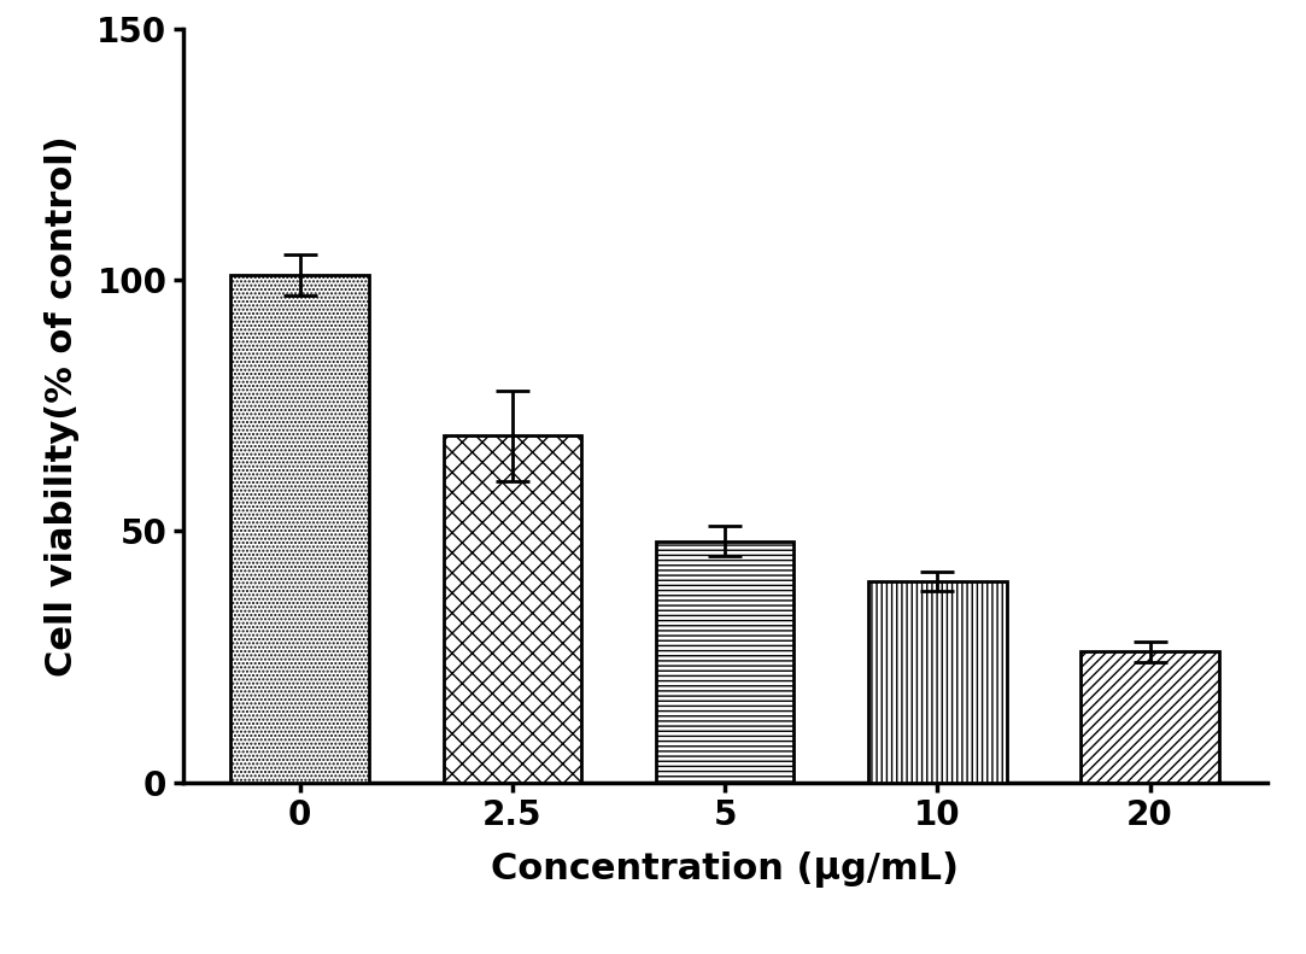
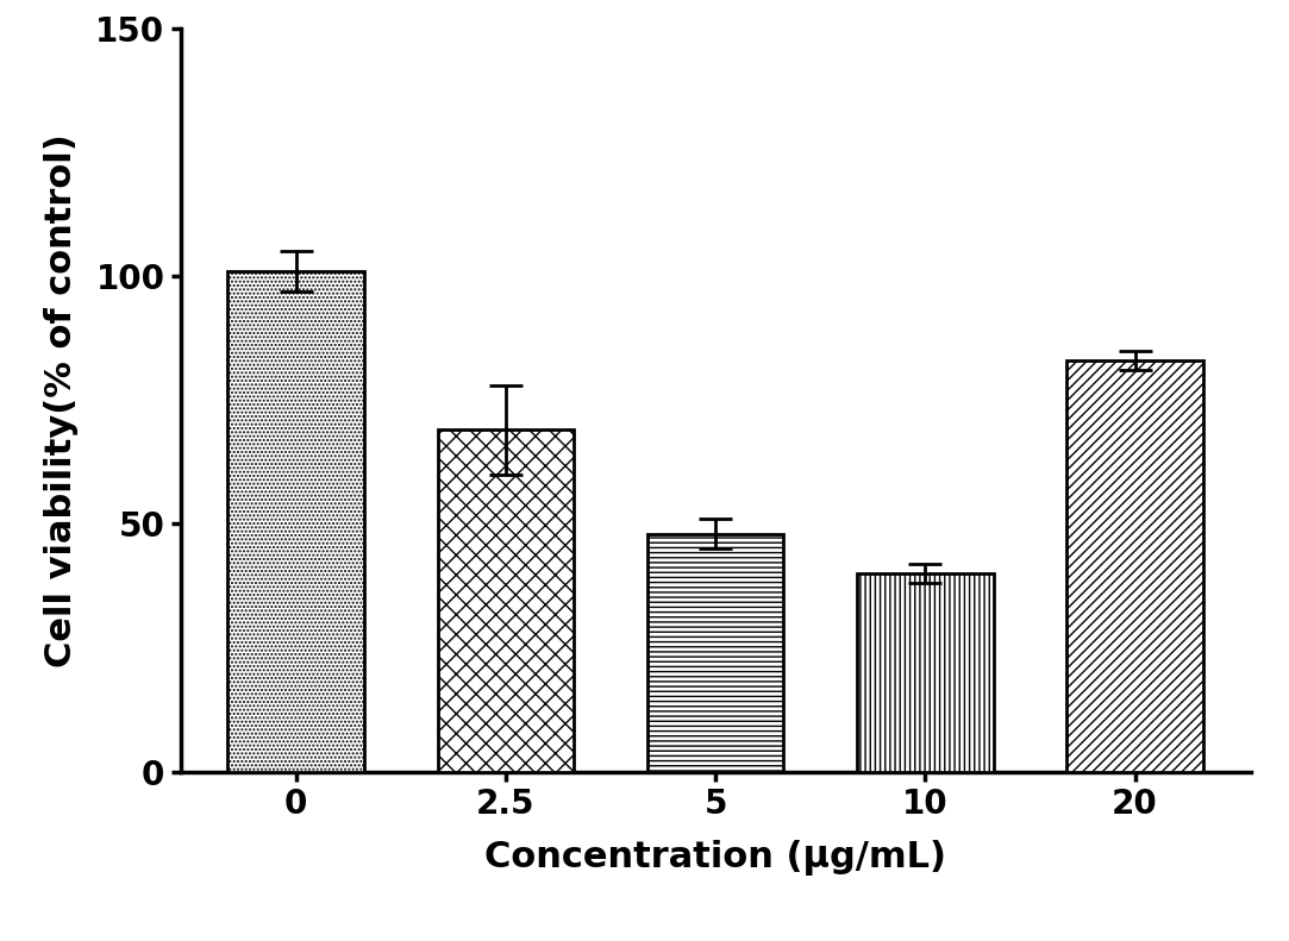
20: 26 -> 83
